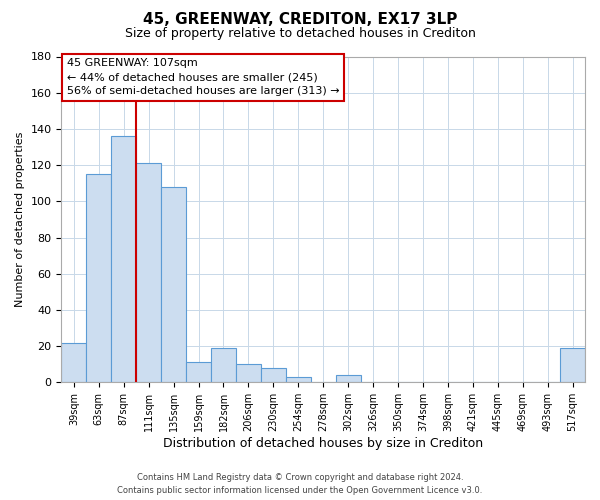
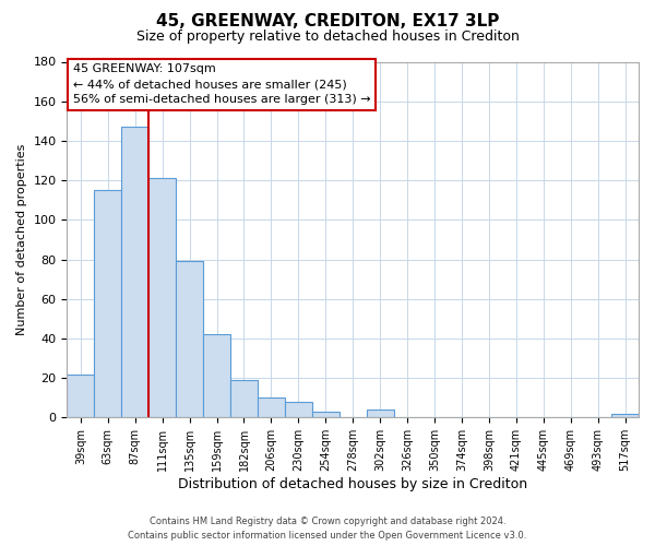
87sqm: 136 -> 147
135sqm: 108 -> 79
159sqm: 11 -> 42
517sqm: 19 -> 2
